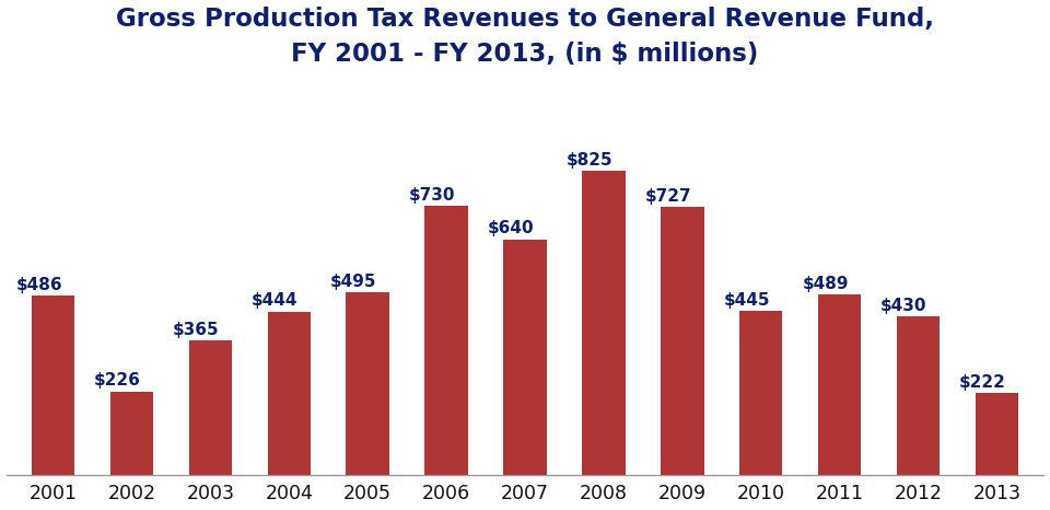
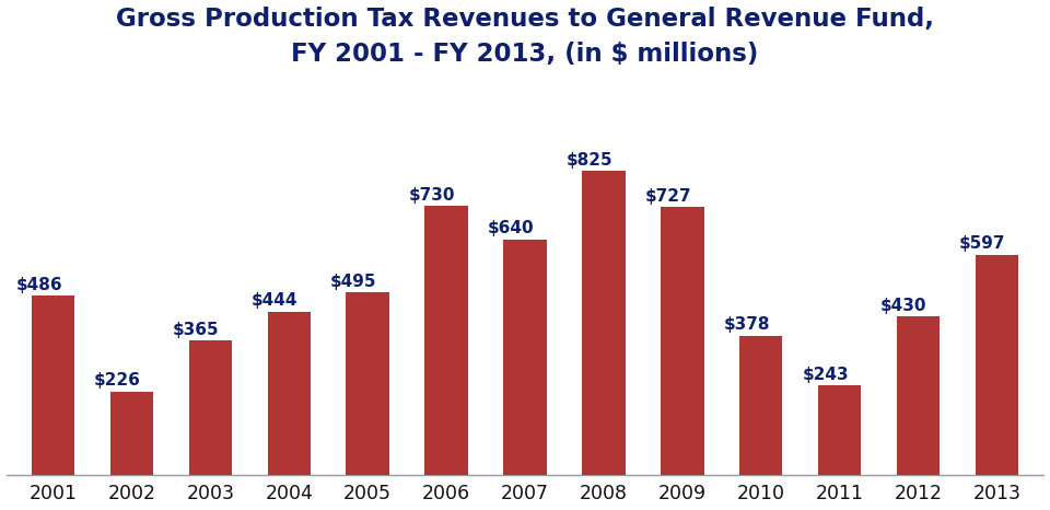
2010: $445 -> $378
2011: $489 -> $243
2013: $222 -> $597
